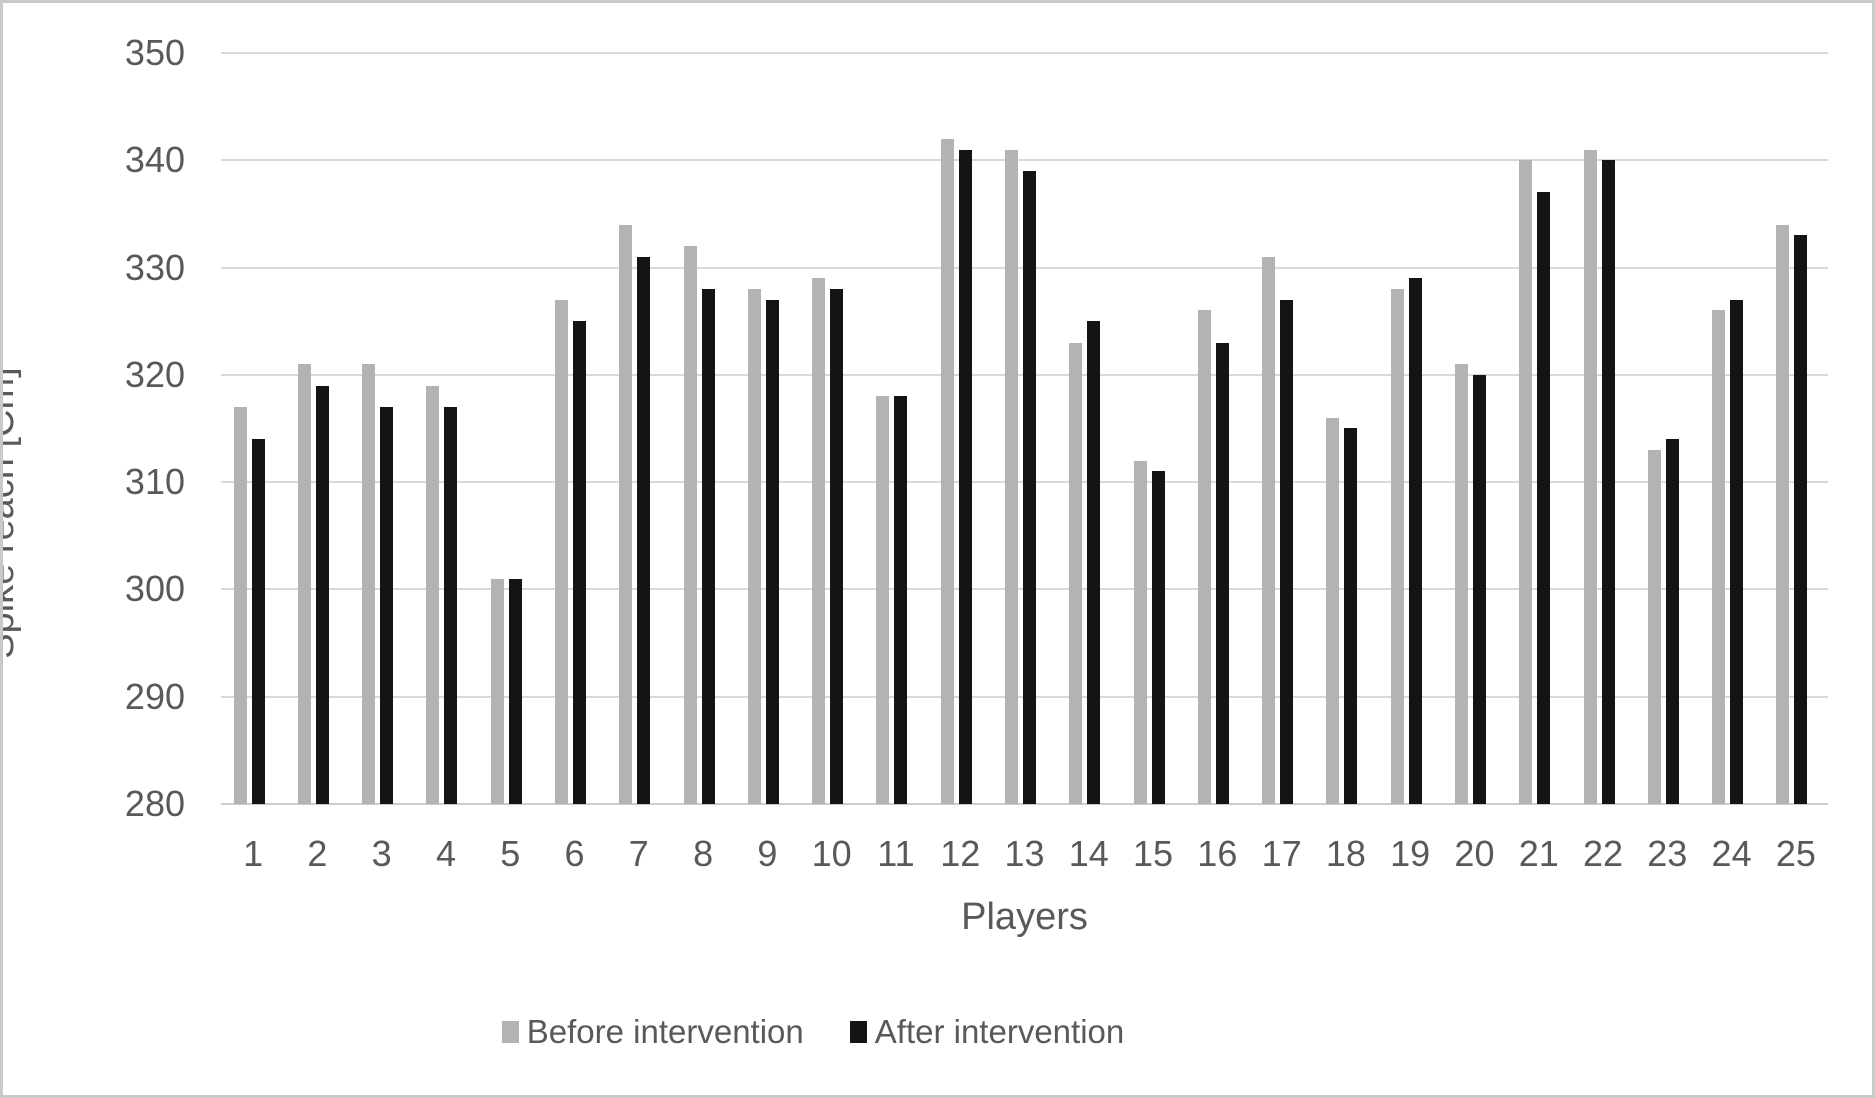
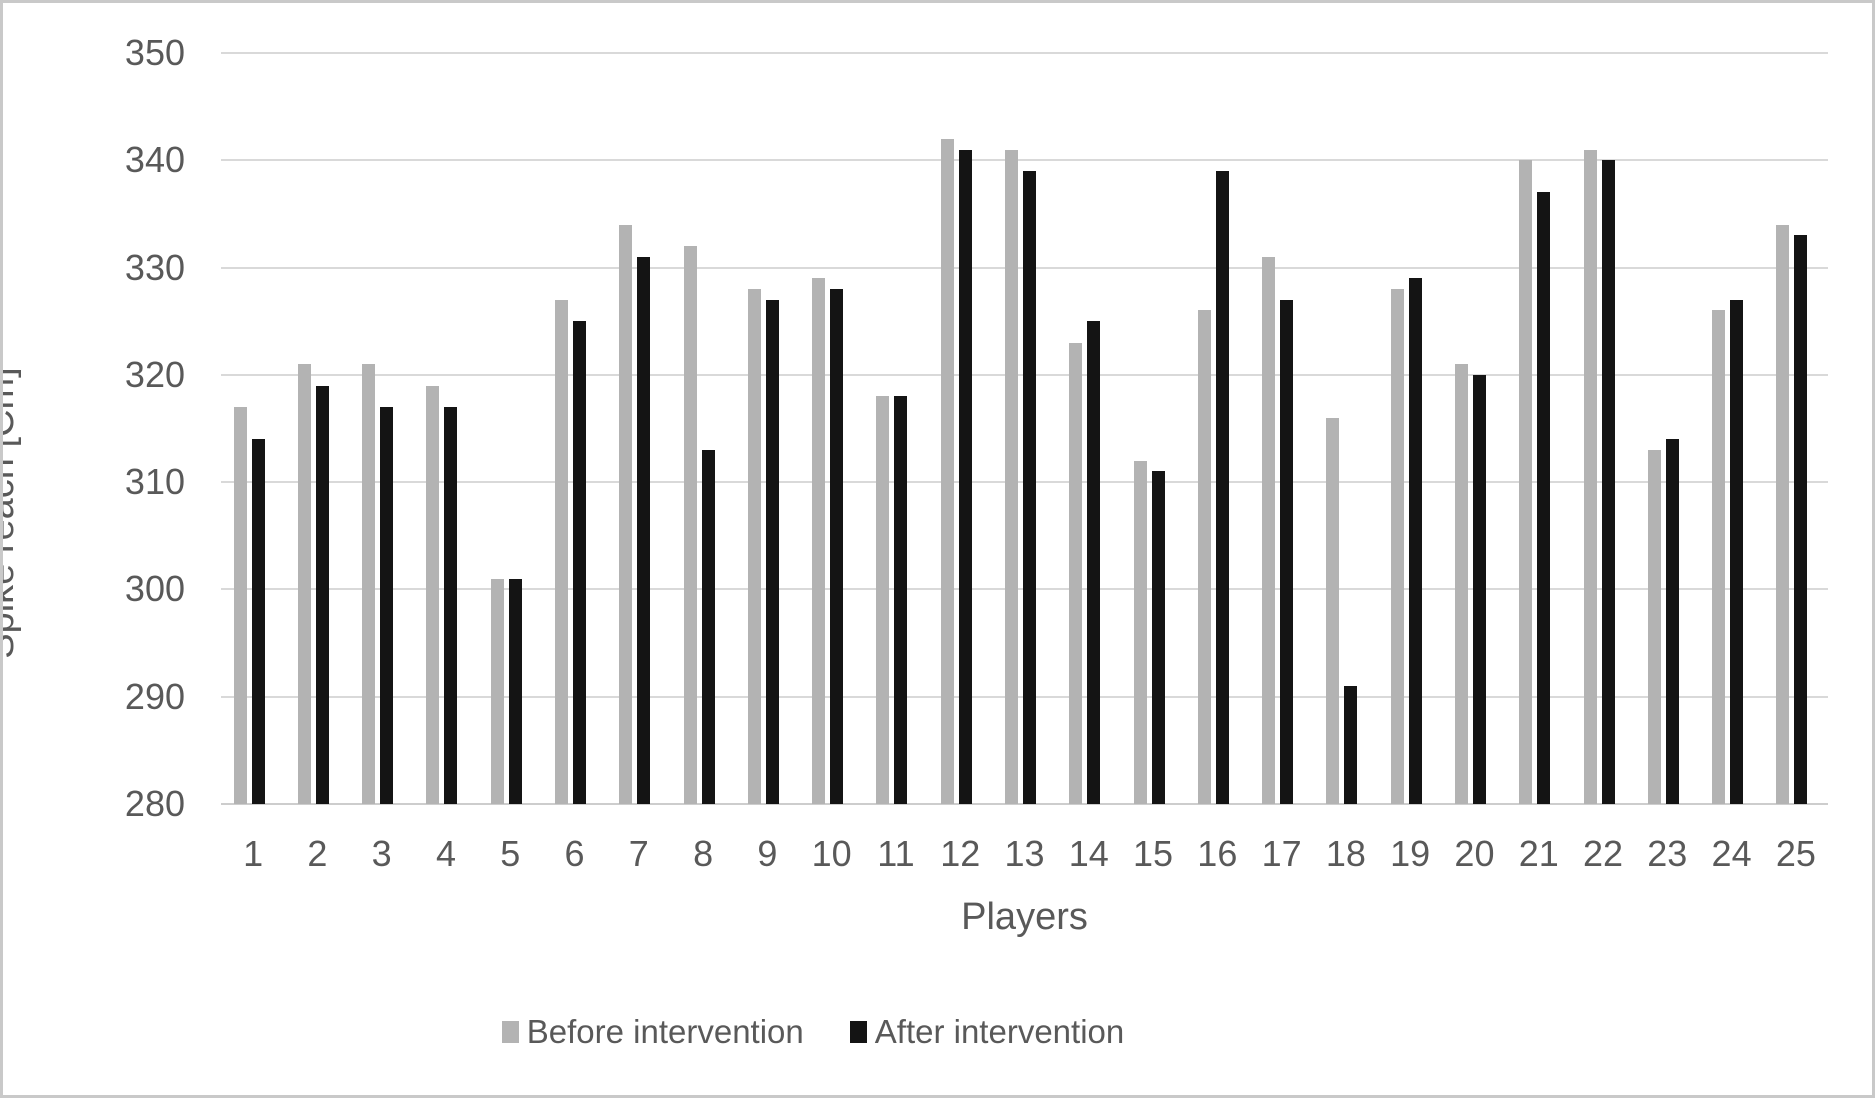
After intervention/8: 328 -> 313
After intervention/16: 323 -> 339
After intervention/18: 315 -> 291
